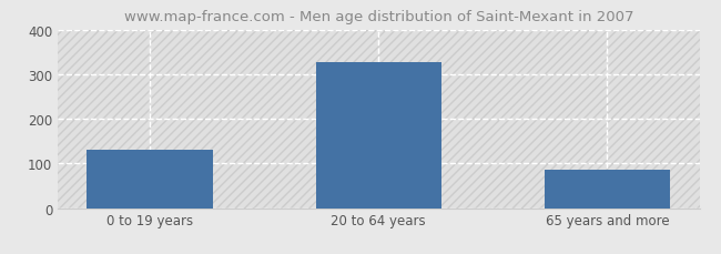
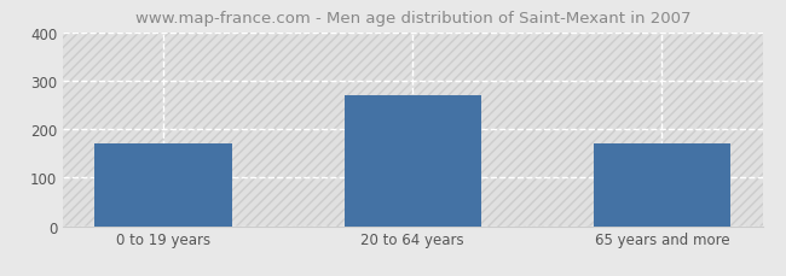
0 to 19 years: 130 -> 170
20 to 64 years: 328 -> 270
65 years and more: 85 -> 170
